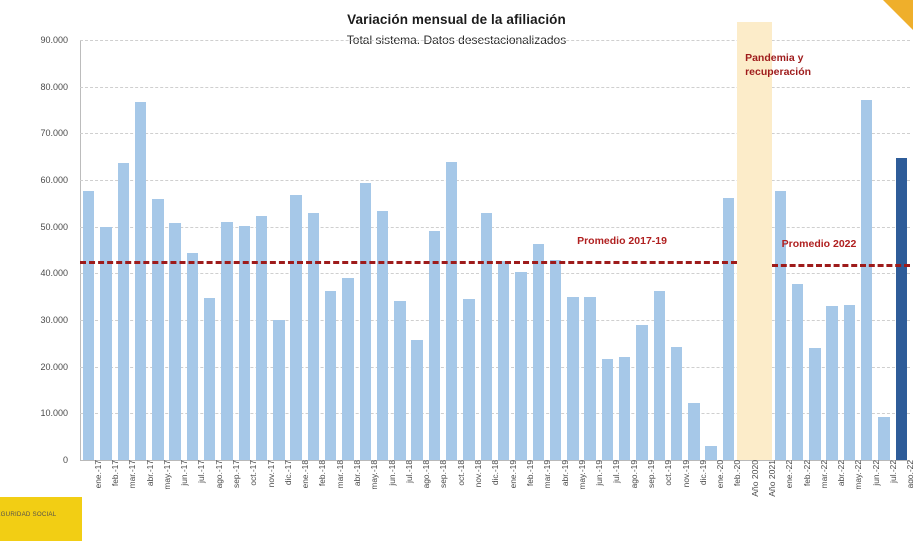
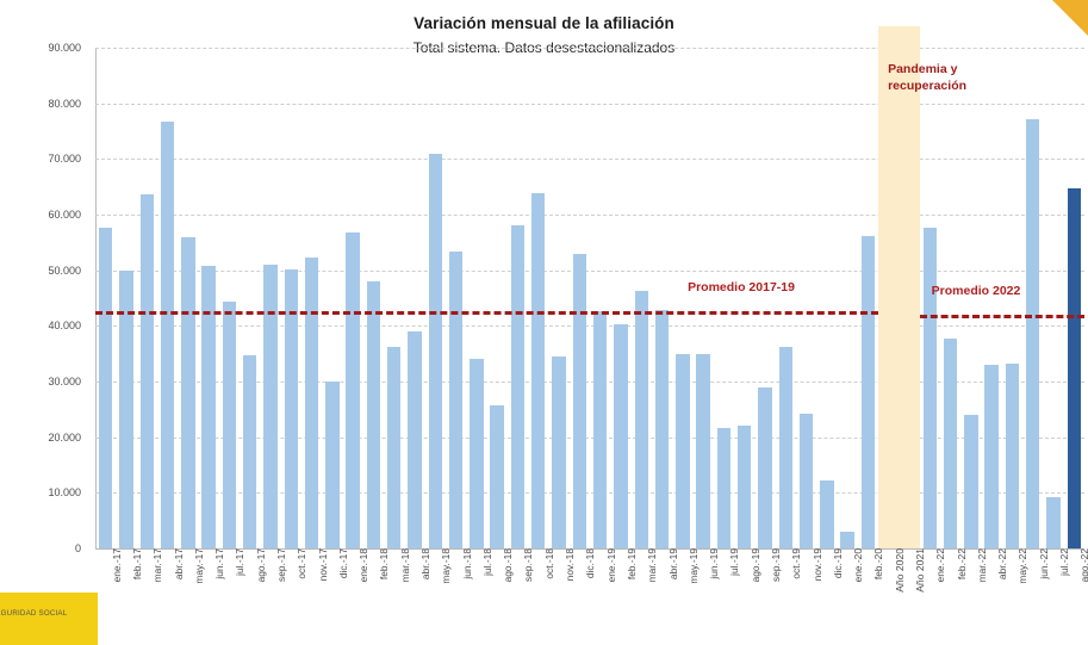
feb.-18: 53000 -> 48000
may.-18: 59000 -> 71000
sep.-18: 49000 -> 58000
